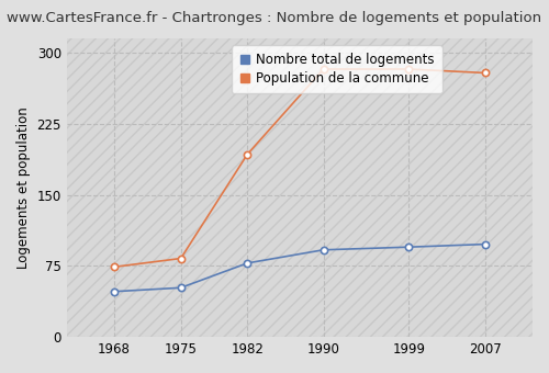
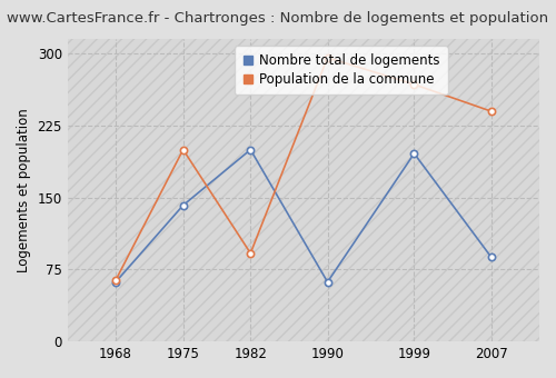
Nombre total de logements/1968: 48 -> 62
Population de la commune/1968: 74 -> 64
Nombre total de logements/1975: 52 -> 142
Population de la commune/1975: 83 -> 200
Nombre total de logements/1982: 78 -> 200
Population de la commune/1982: 193 -> 92
Nombre total de logements/1990: 92 -> 62
Population de la commune/1990: 283 -> 296
Nombre total de logements/1999: 95 -> 196
Population de la commune/1999: 283 -> 268
Nombre total de logements/2007: 98 -> 88
Population de la commune/2007: 279 -> 240
